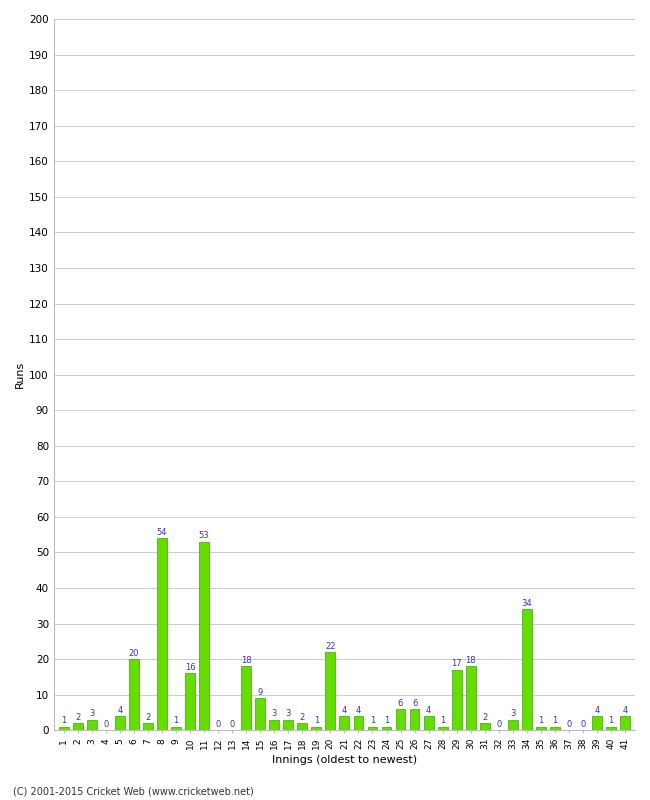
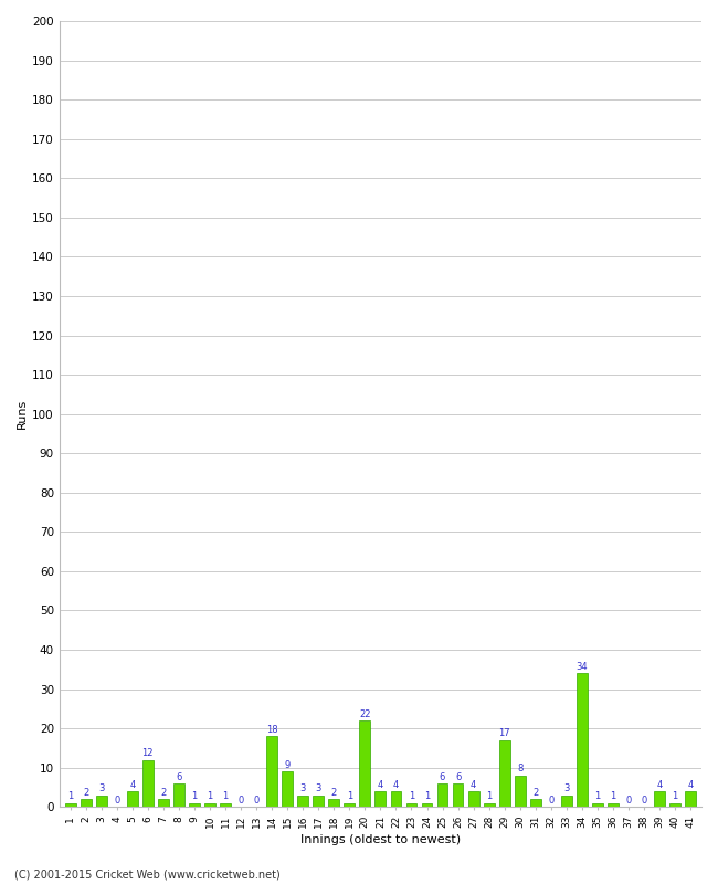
6: 20 -> 12
8: 54 -> 6
10: 16 -> 1
11: 53 -> 1
30: 18 -> 8
